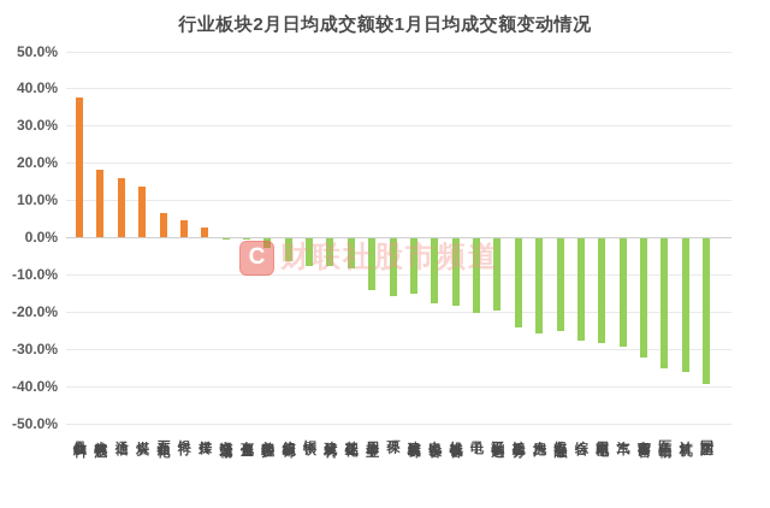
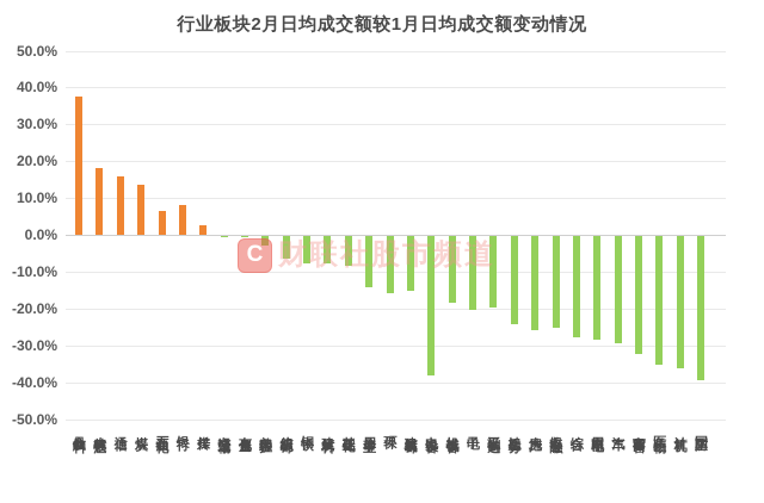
银行: 4% -> 8%
电力设备: -18% -> -38%
